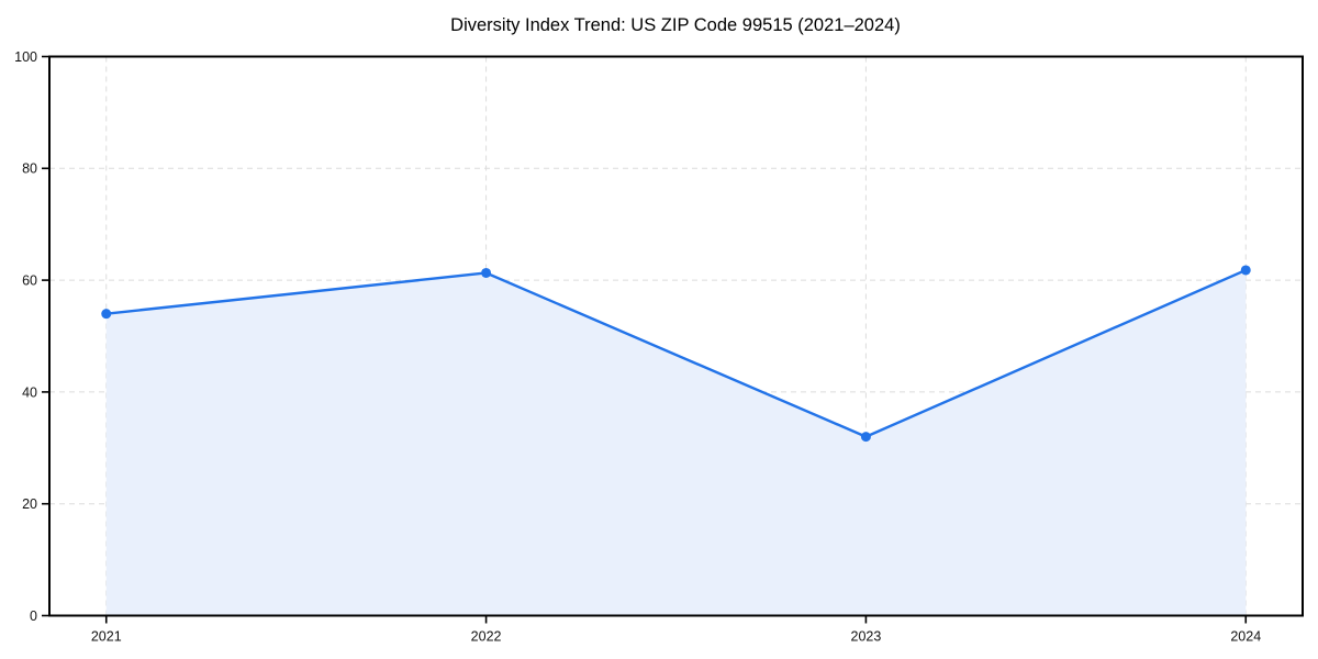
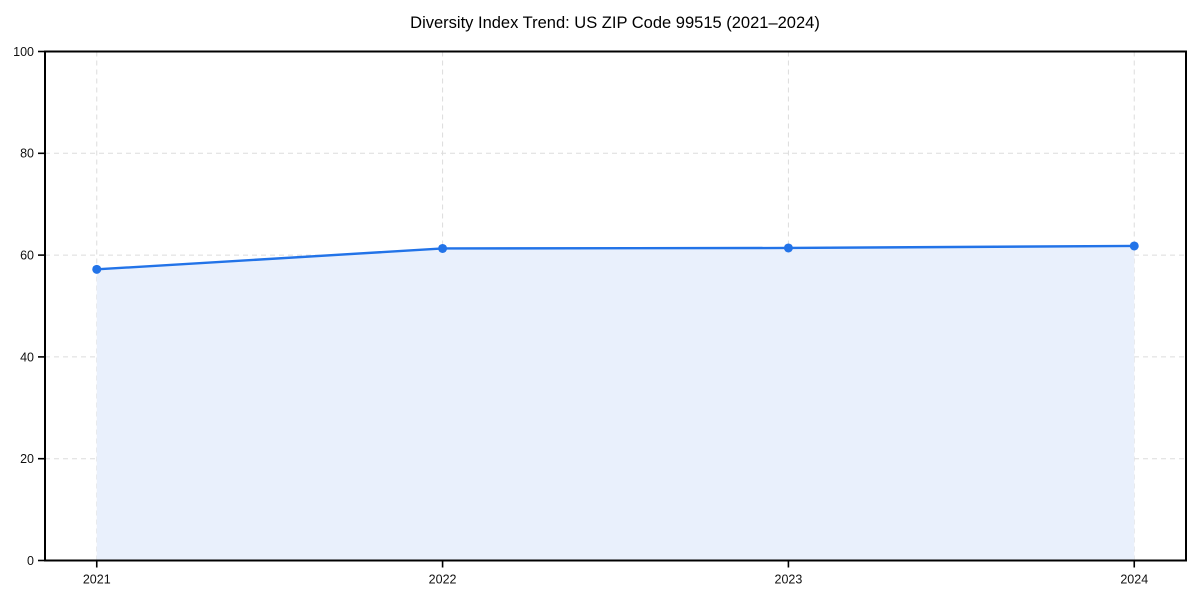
2021: 54 -> 57
2023: 32 -> 61
